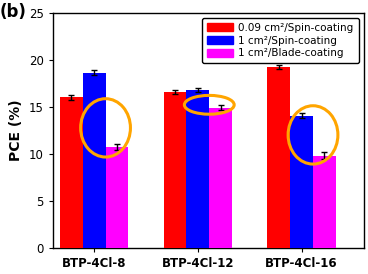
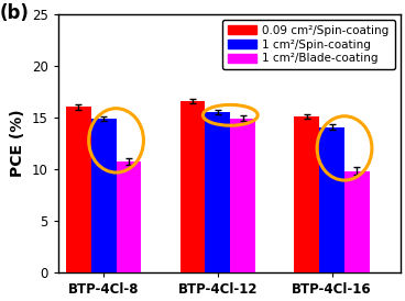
1 cm²/Spin-coating/BTP-4Cl-8: 18.6 -> 14.8
1 cm²/Spin-coating/BTP-4Cl-12: 16.8 -> 15.5
0.09 cm²/Spin-coating/BTP-4Cl-16: 19.2 -> 15.1
